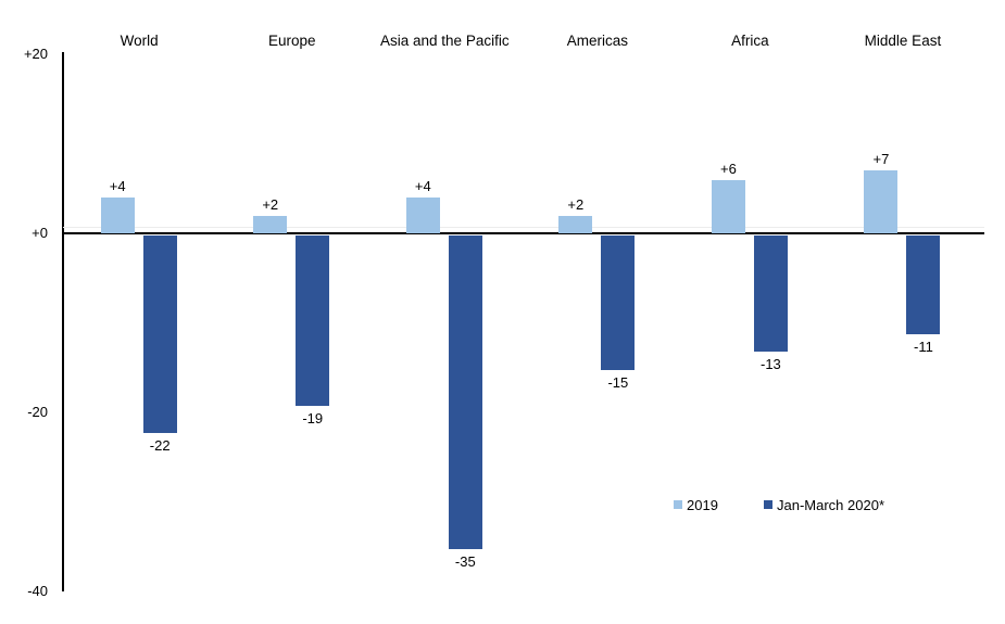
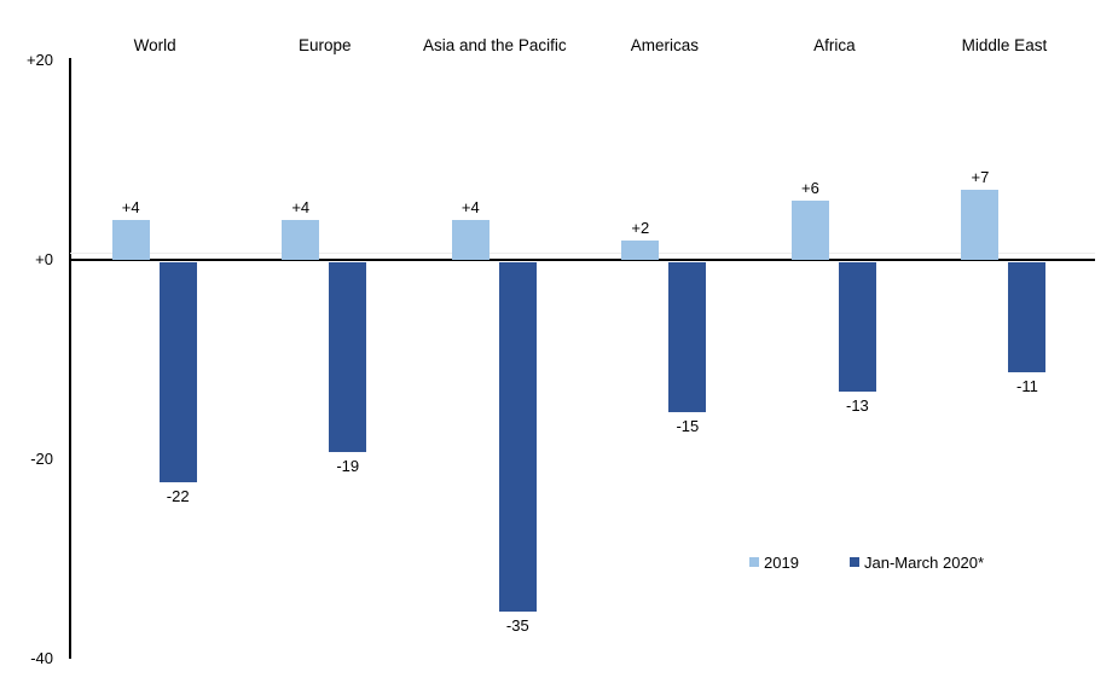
2019/Europe: +2 -> +4
